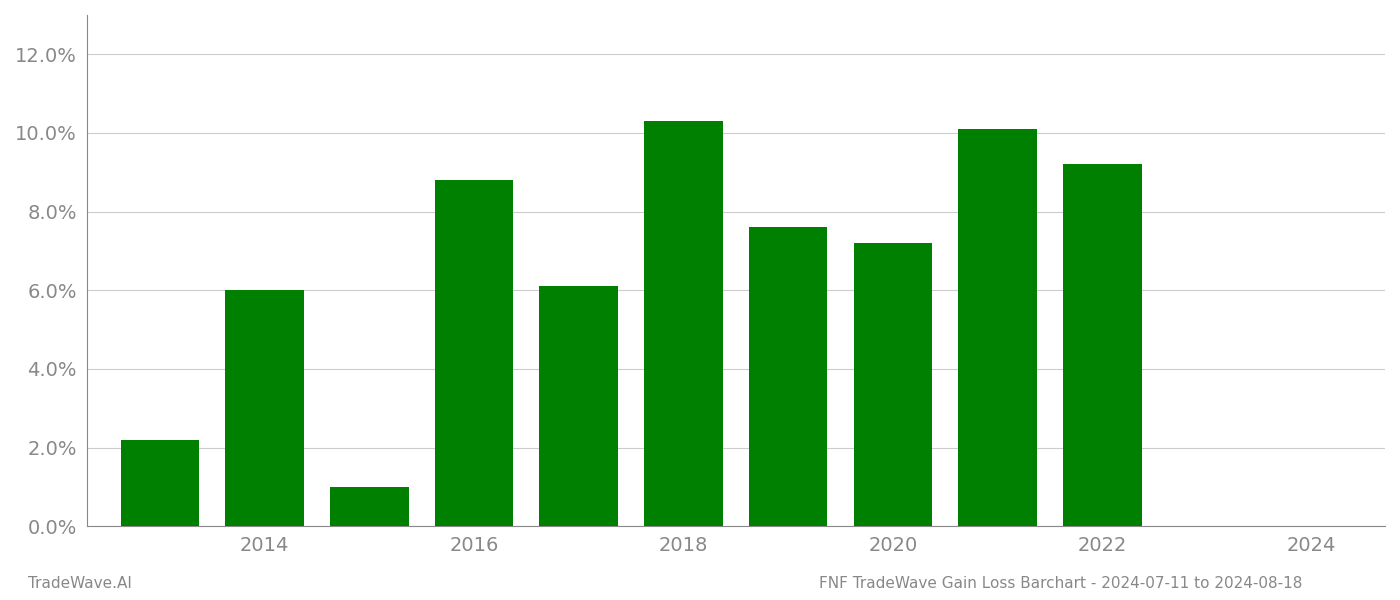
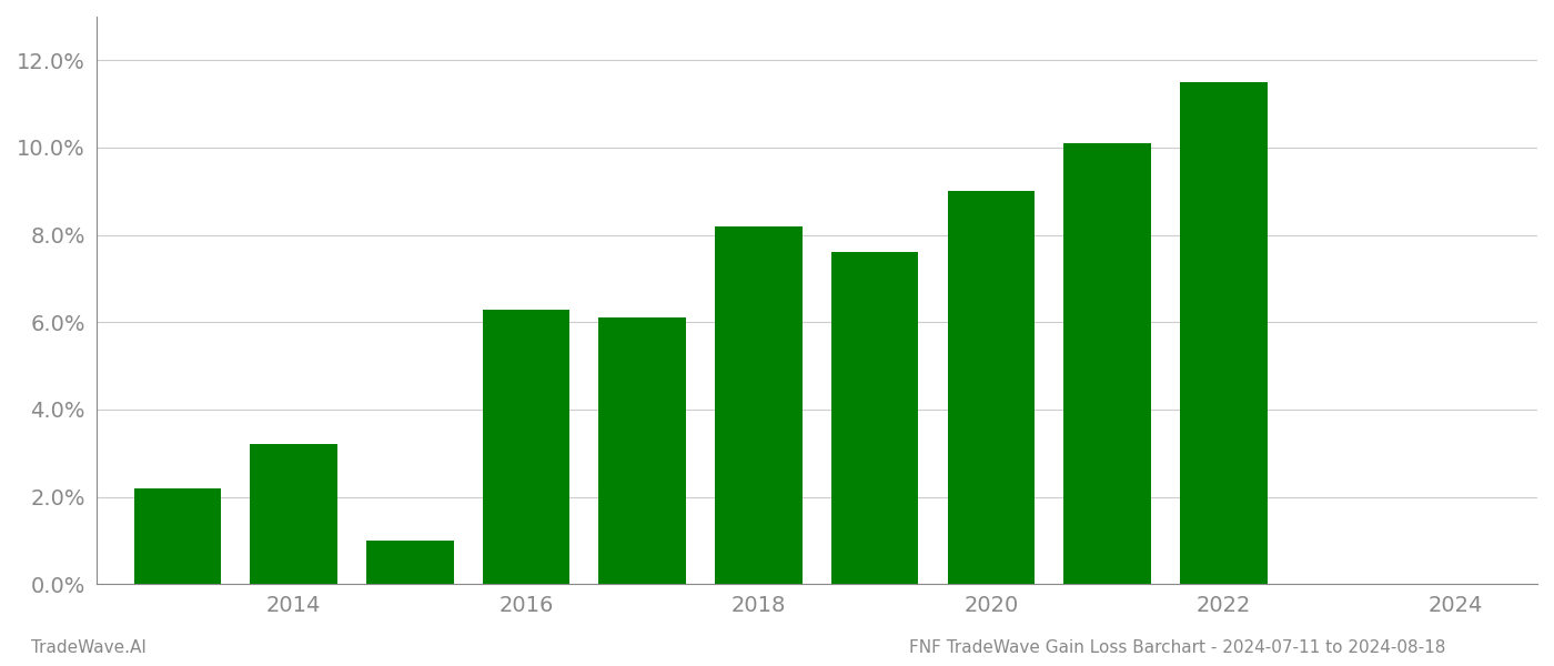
2014: 6.0% -> 3.2%
2016: 8.8% -> 6.3%
2018: 10.3% -> 8.2%
2020: 7.2% -> 9.0%
2022: 9.2% -> 11.5%
